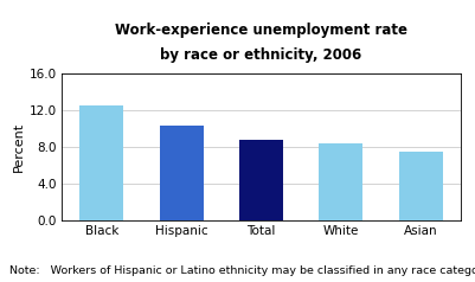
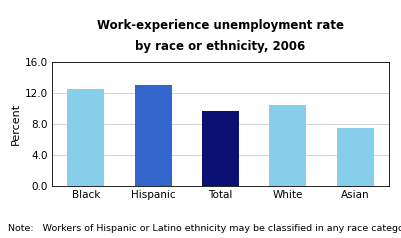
Hispanic: 10.3 -> 13.0
Total: 8.7 -> 9.6
White: 8.4 -> 10.4
